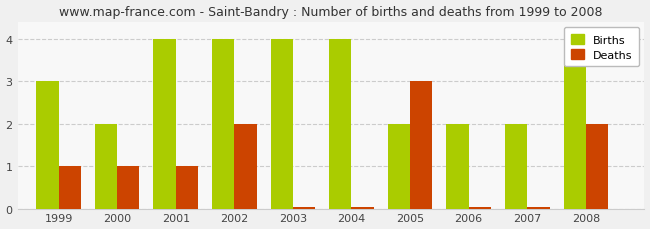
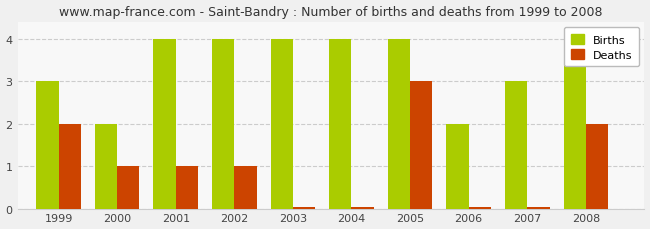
Deaths/1999: 1.00 -> 2.00
Deaths/2002: 2.00 -> 1.00
Births/2005: 2 -> 4
Births/2007: 2 -> 3
